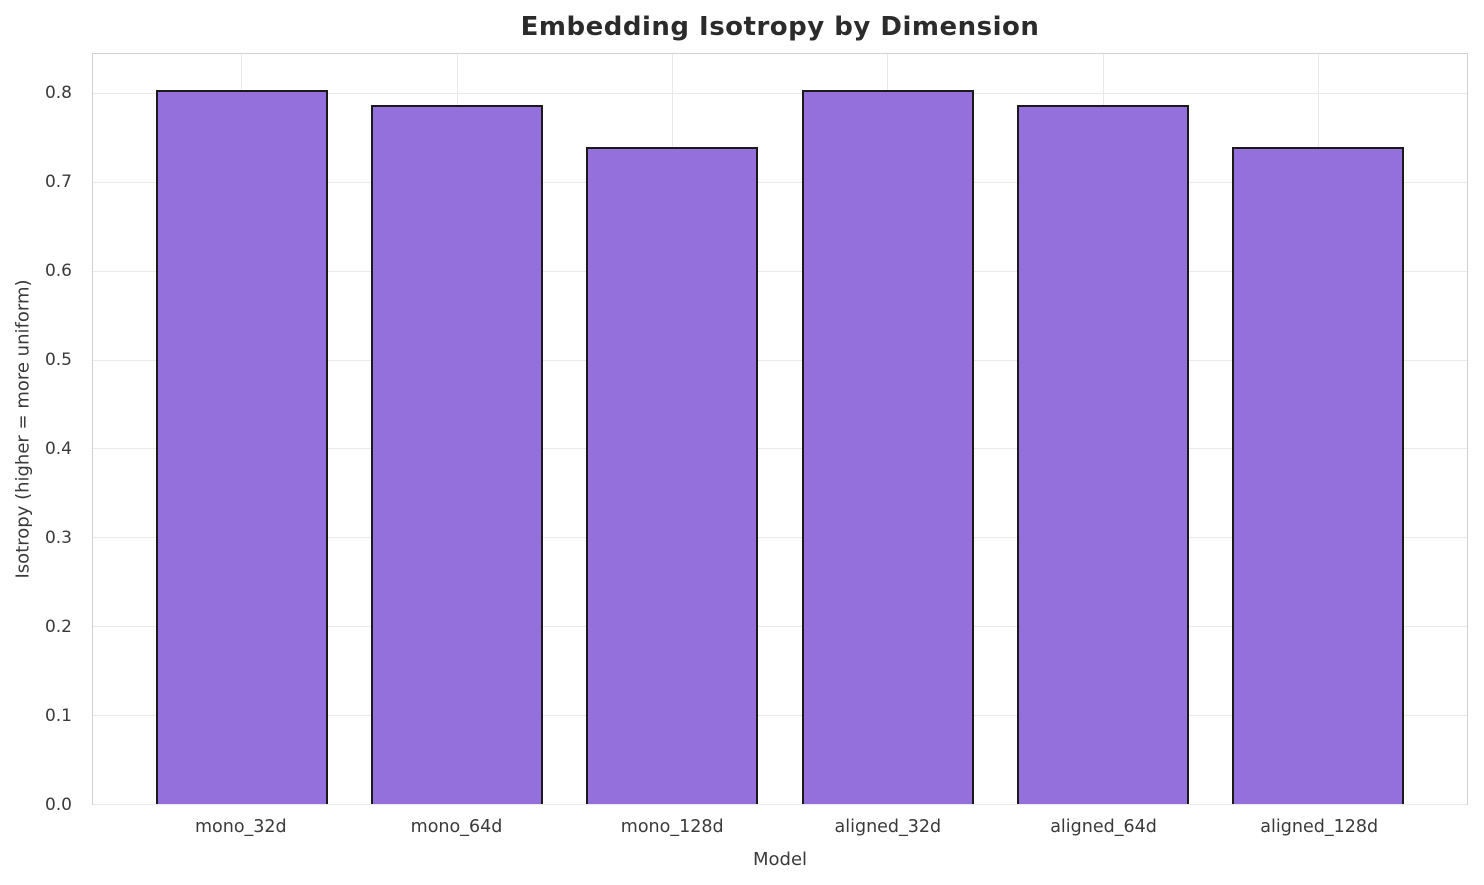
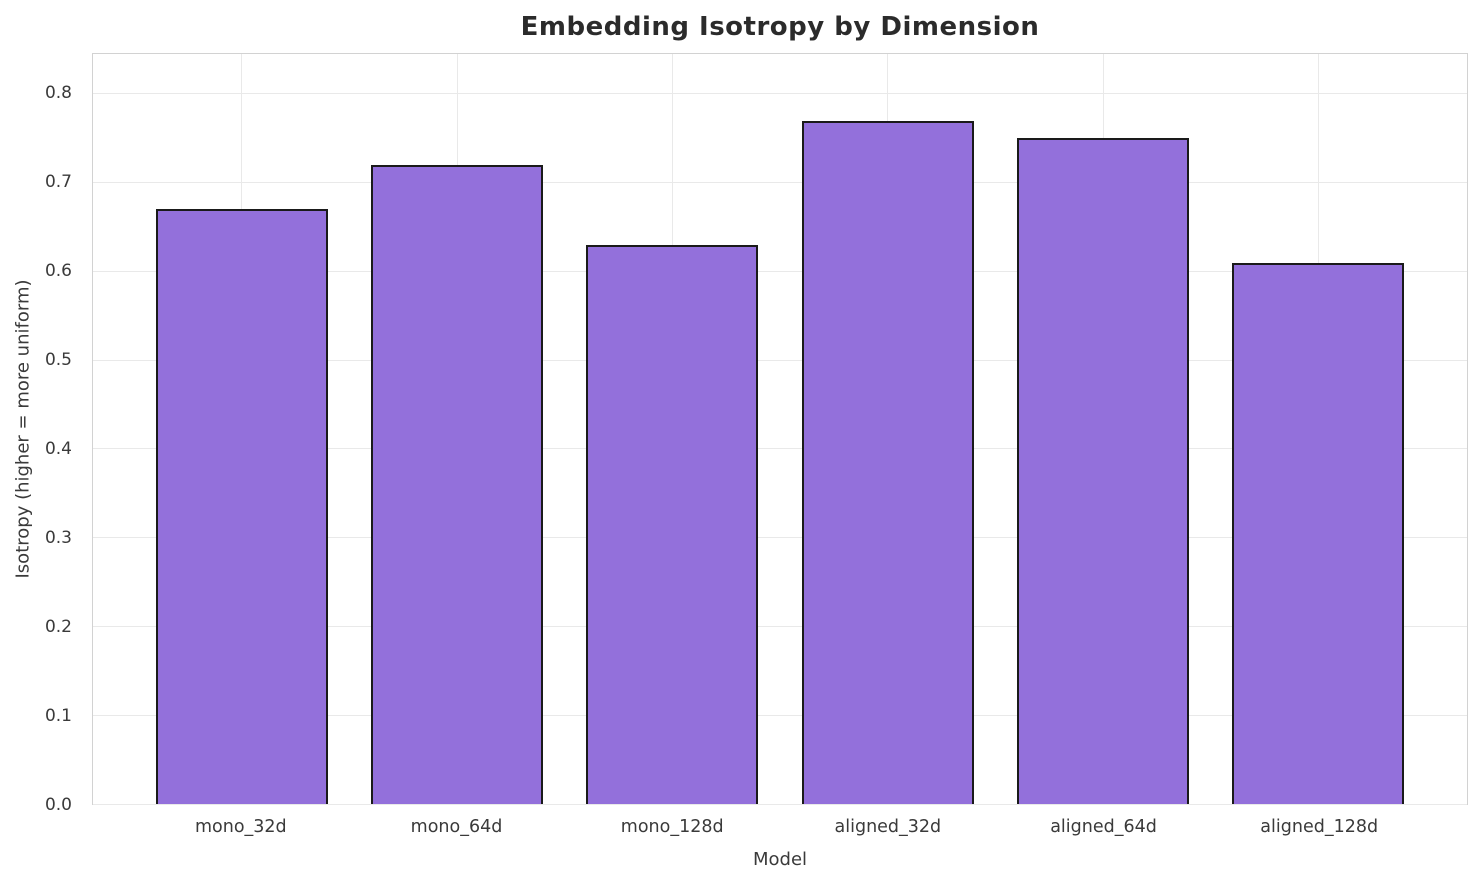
mono_32d: 0.81 -> 0.67
mono_64d: 0.79 -> 0.72
mono_128d: 0.74 -> 0.63
aligned_32d: 0.81 -> 0.77
aligned_64d: 0.79 -> 0.75
aligned_128d: 0.74 -> 0.61
